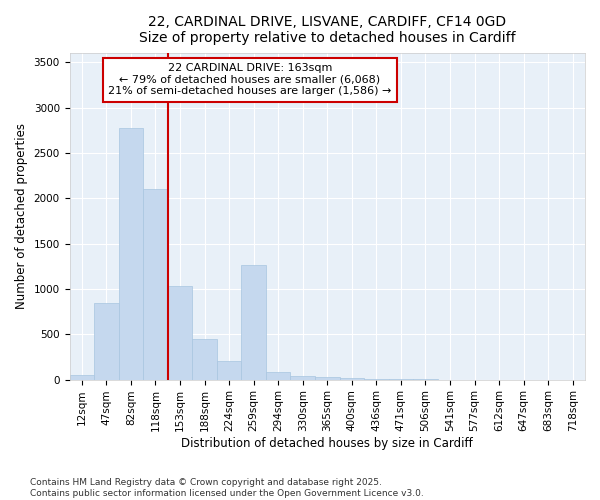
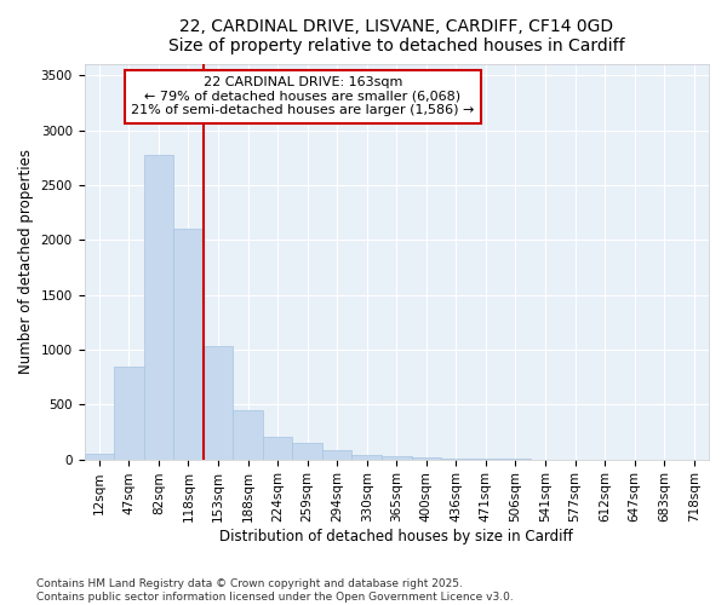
259sqm: 1260 -> 150
